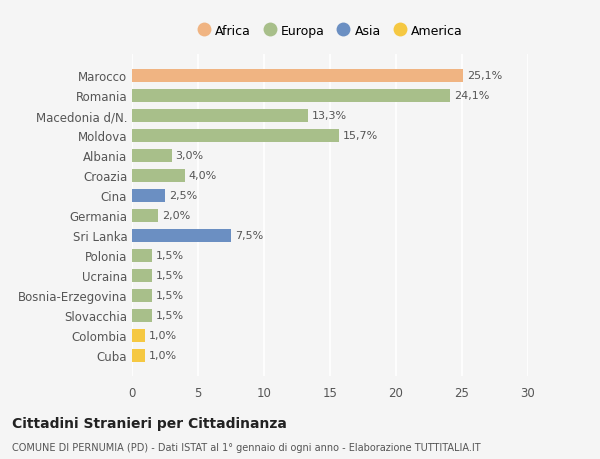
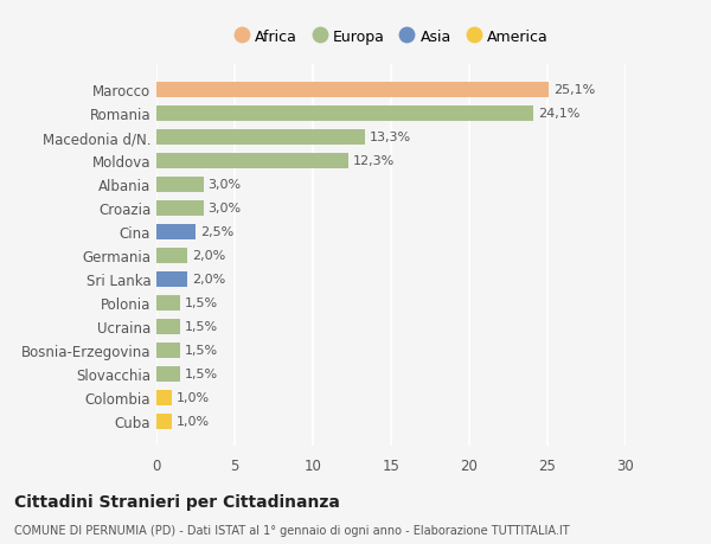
Moldova: 15,7% -> 12,3%
Croazia: 4,0% -> 3,0%
Sri Lanka: 7,5% -> 2,0%
